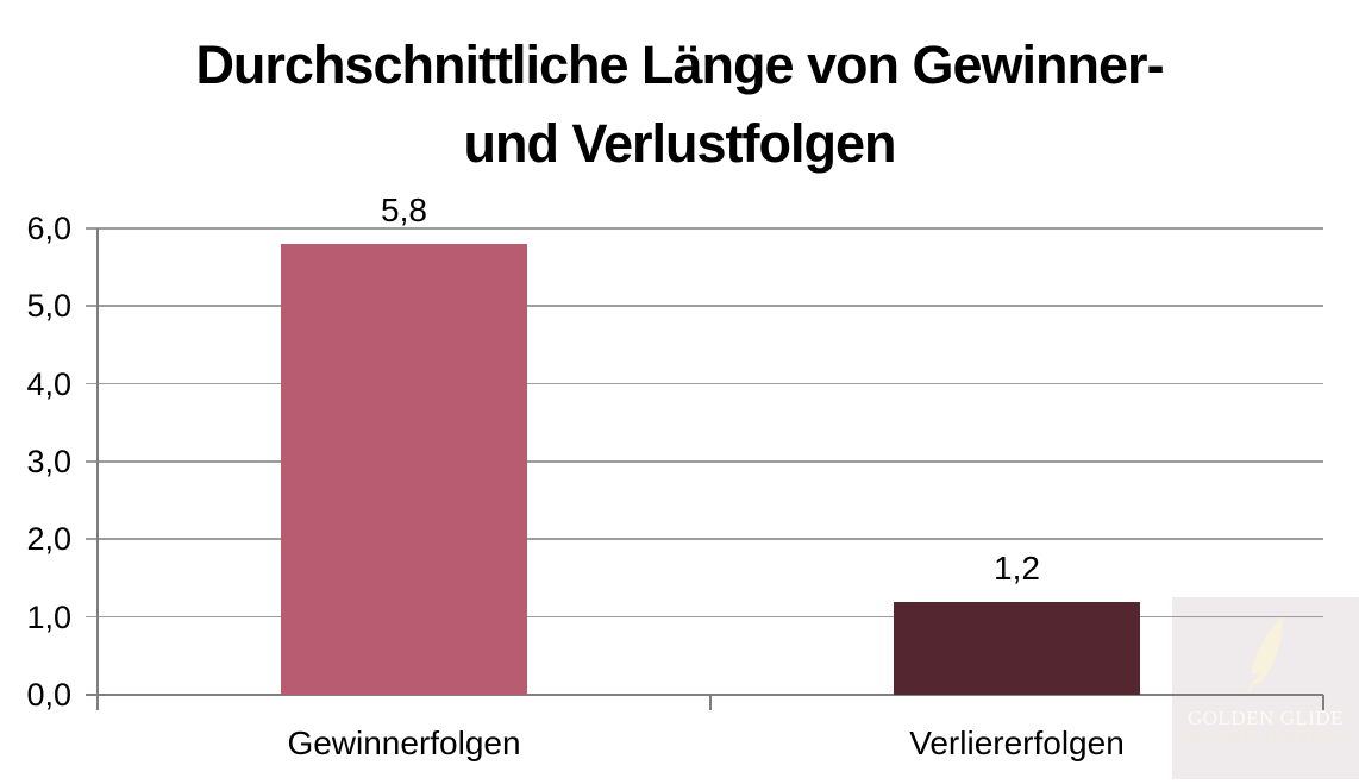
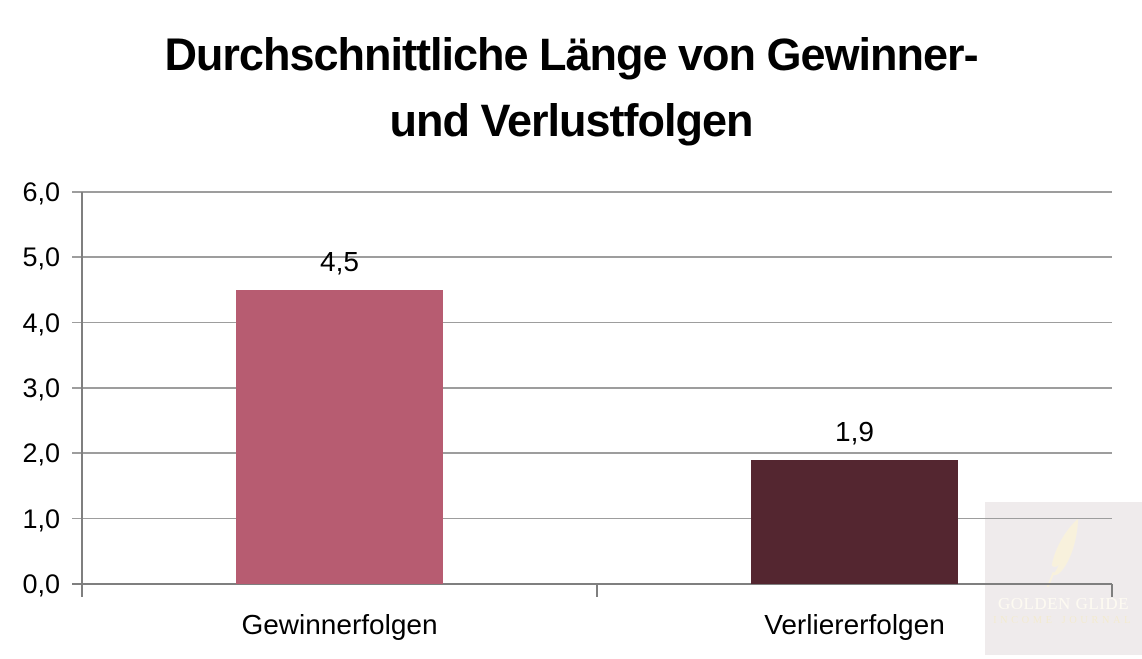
Gewinnerfolgen: 5,8 -> 4,5
Verliererfolgen: 1,2 -> 1,9
